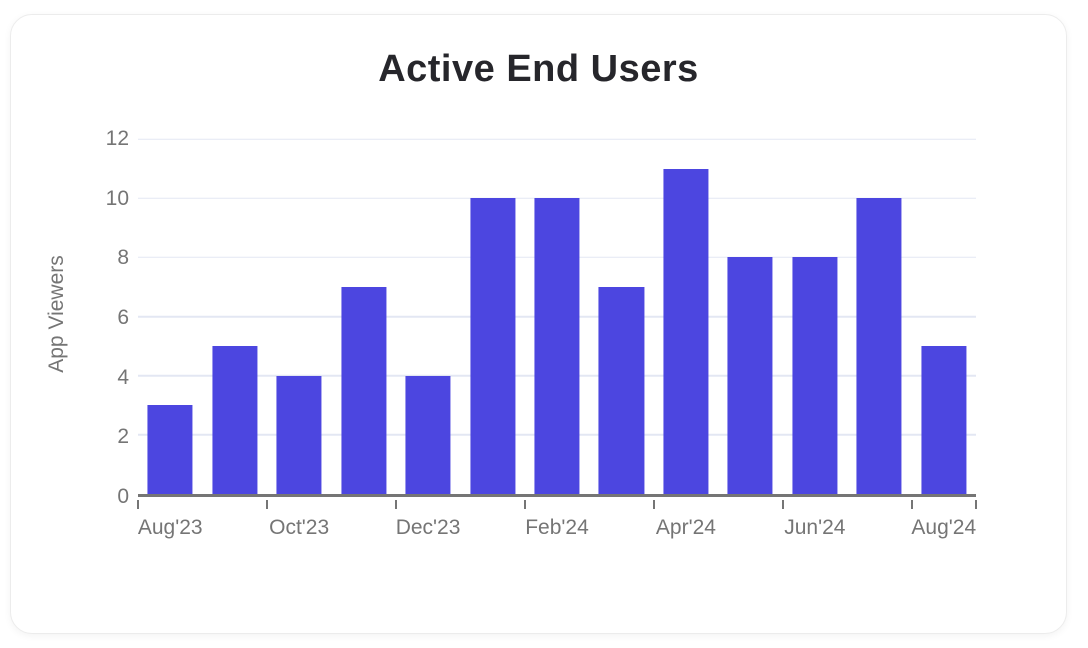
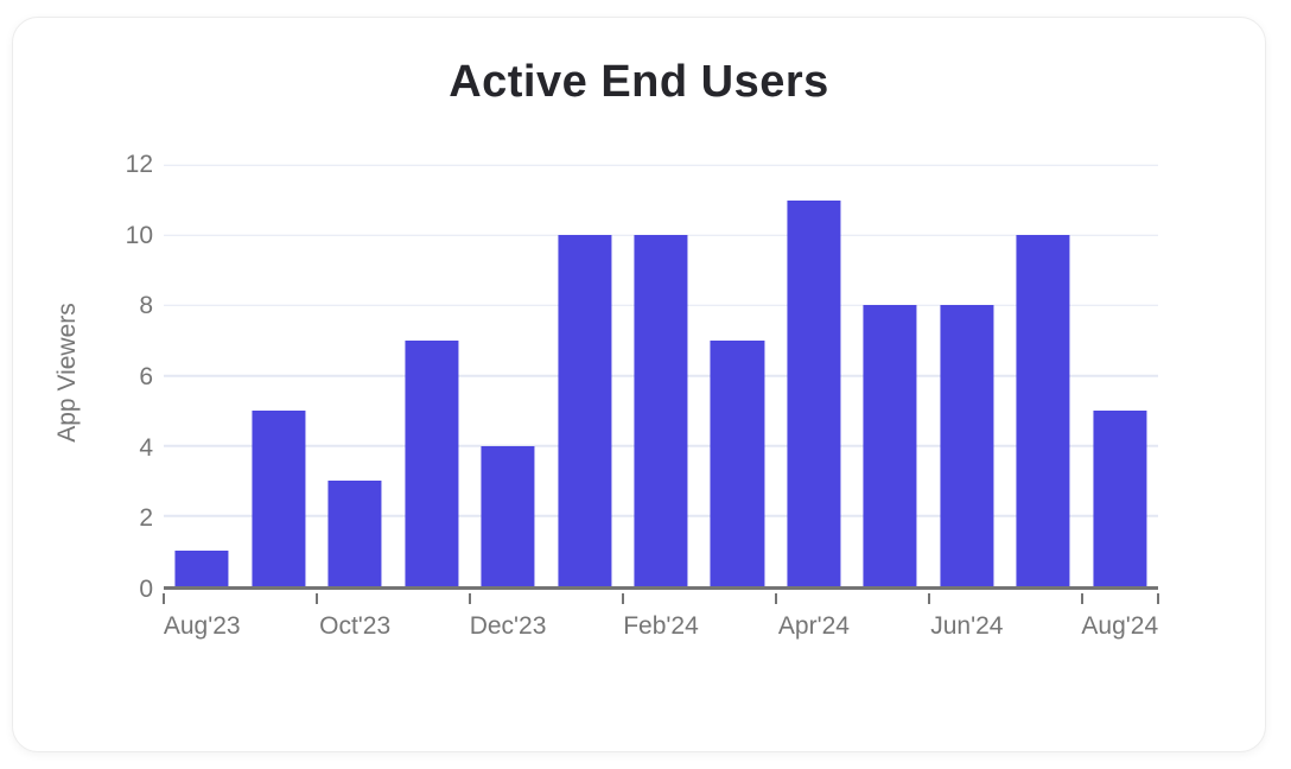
Aug'23: 3 -> 1
Oct'23: 4 -> 3
